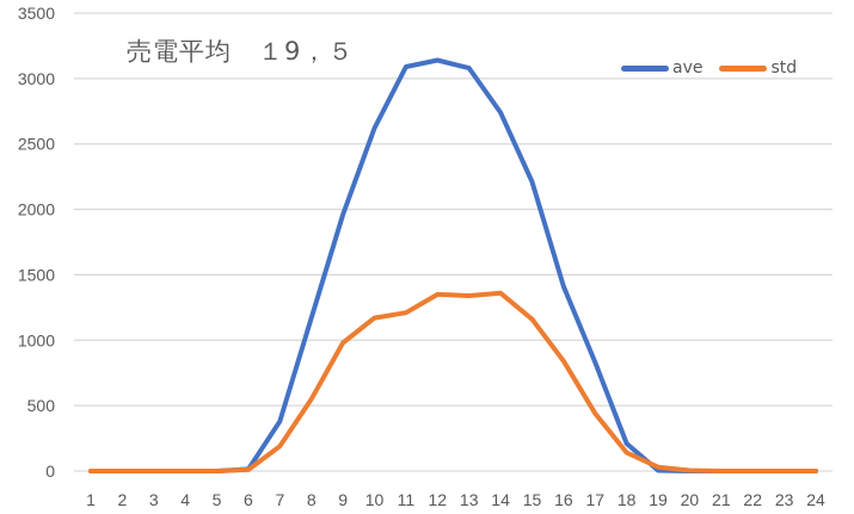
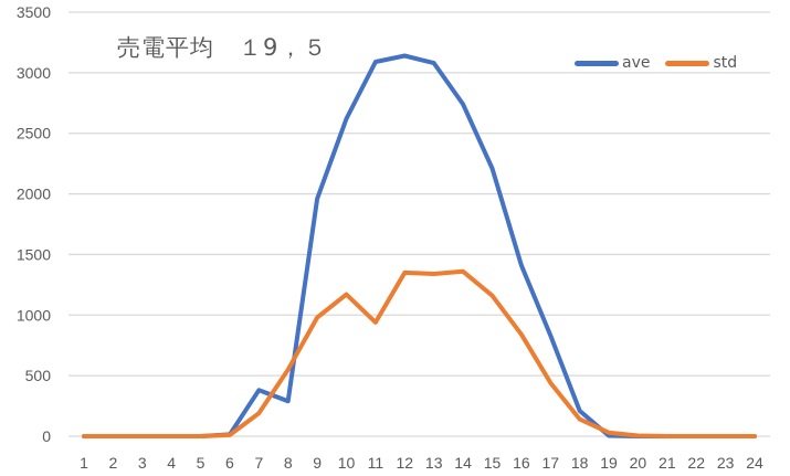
ave/8: 1170 -> 290
std/11: 1210 -> 940
